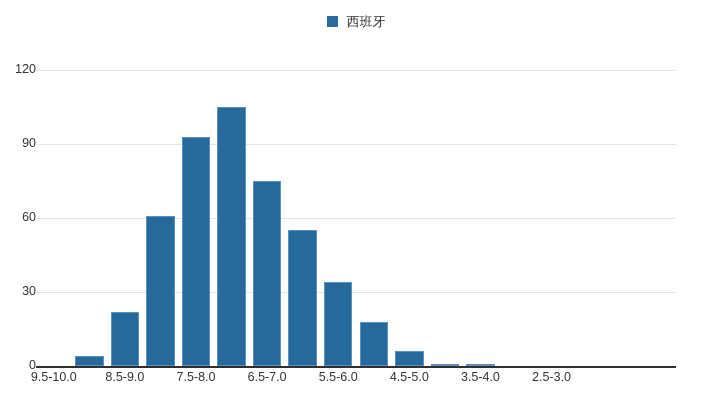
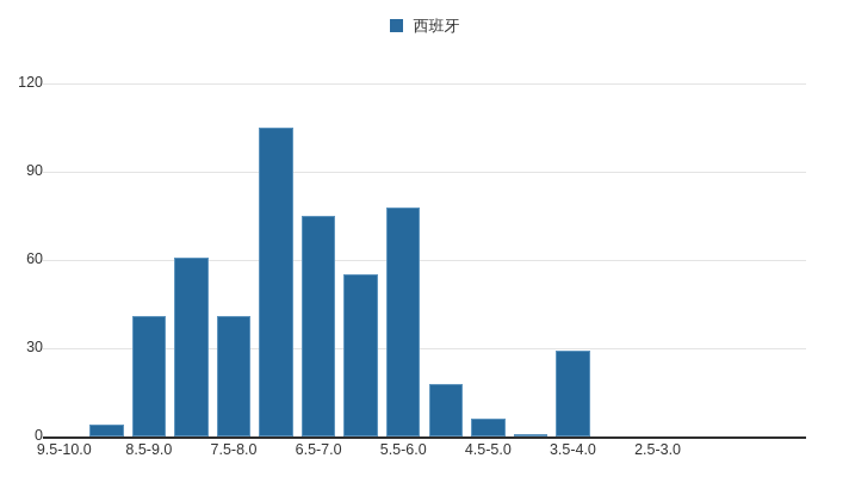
8.5-9.0: 22 -> 41
7.5-8.0: 93 -> 41
5.5-6.0: 34 -> 78
3.5-4.0: 1 -> 29
